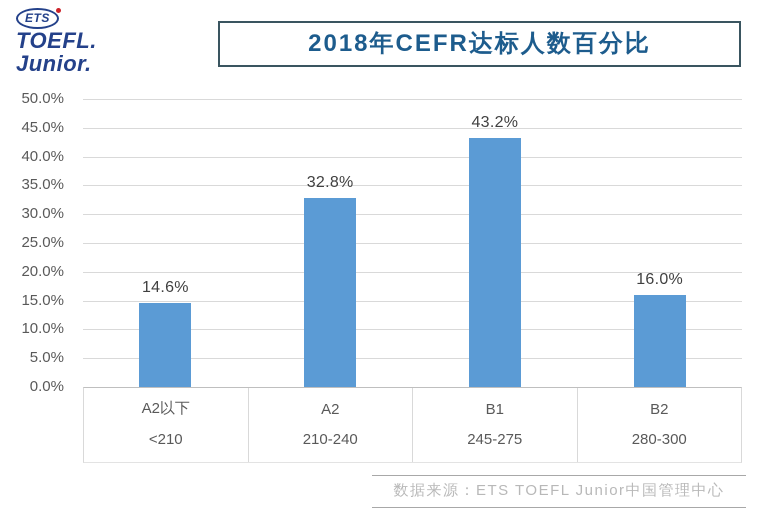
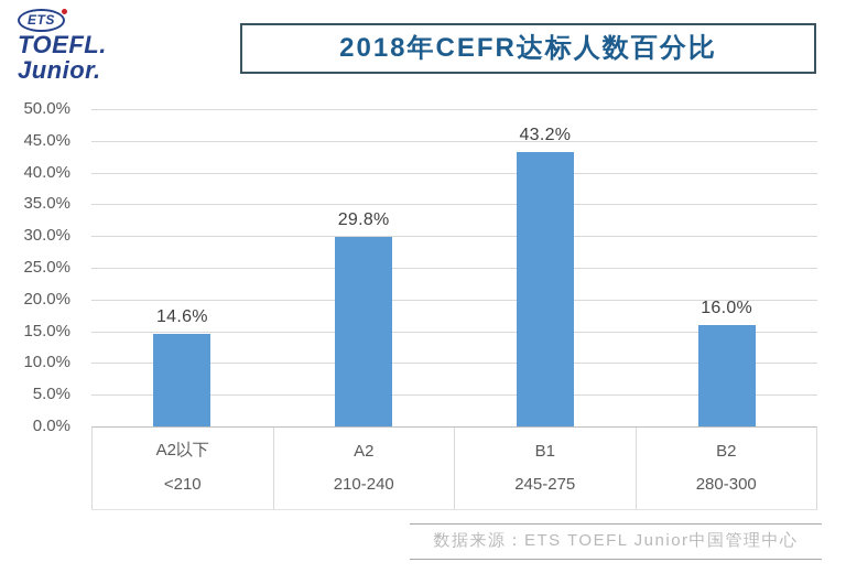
A2: 32.8% -> 29.8%
